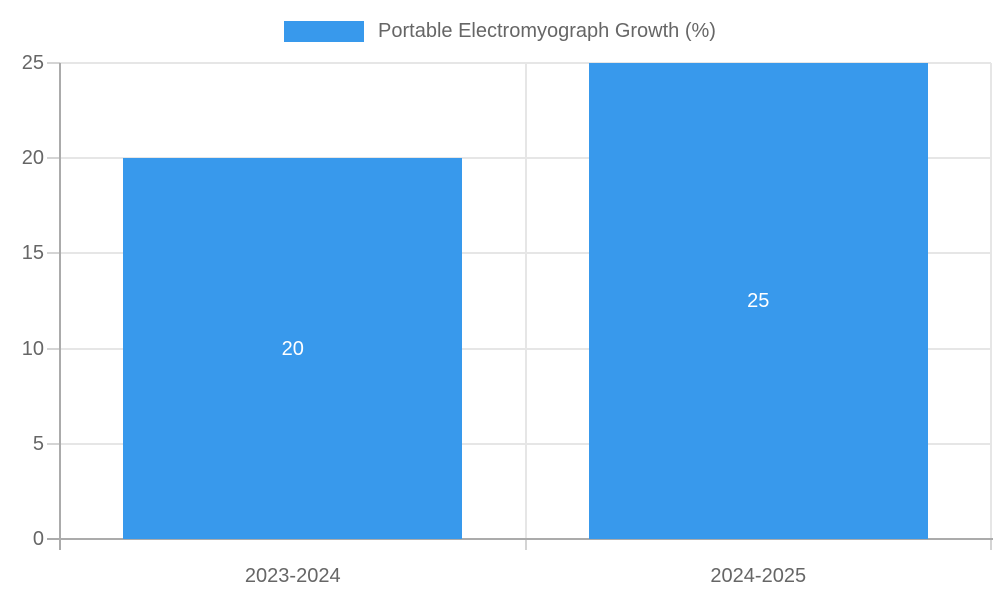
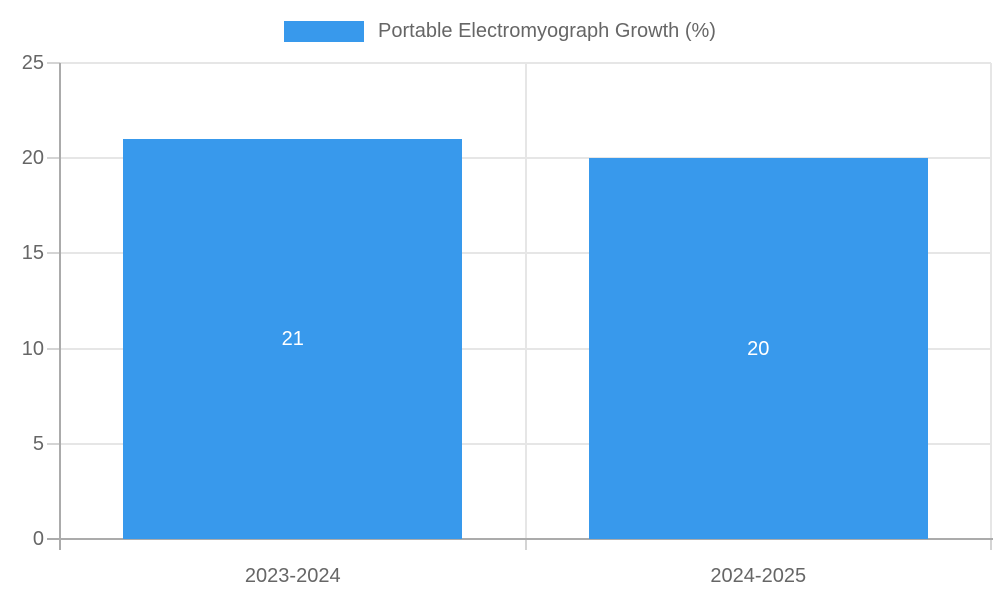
2023-2024: 20 -> 21
2024-2025: 25 -> 20
